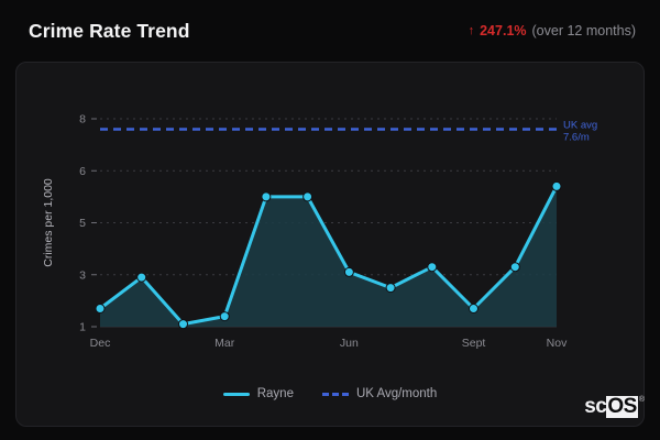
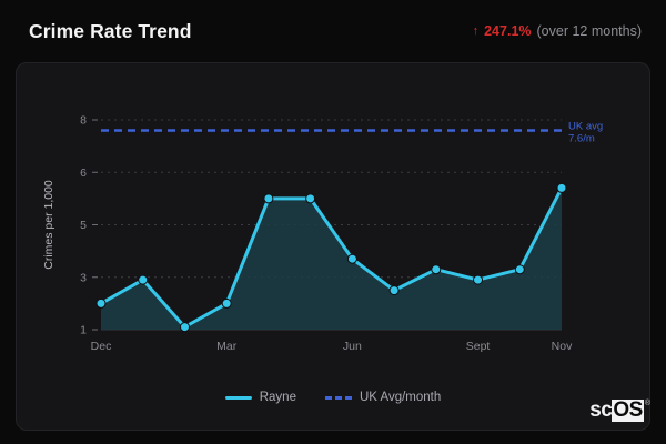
Dec: 1.7 -> 2.0
Mar: 1.4 -> 2.0
Jun: 3.1 -> 3.7
Sept: 1.7 -> 2.9
